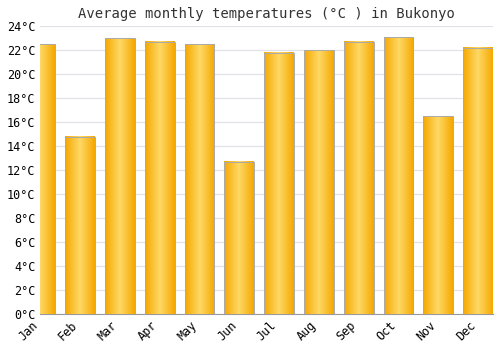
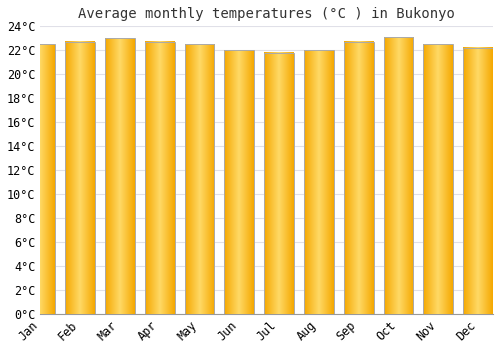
Feb: 14.8°C -> 22.7°C
Jun: 12.7°C -> 22.0°C
Nov: 16.5°C -> 22.5°C
